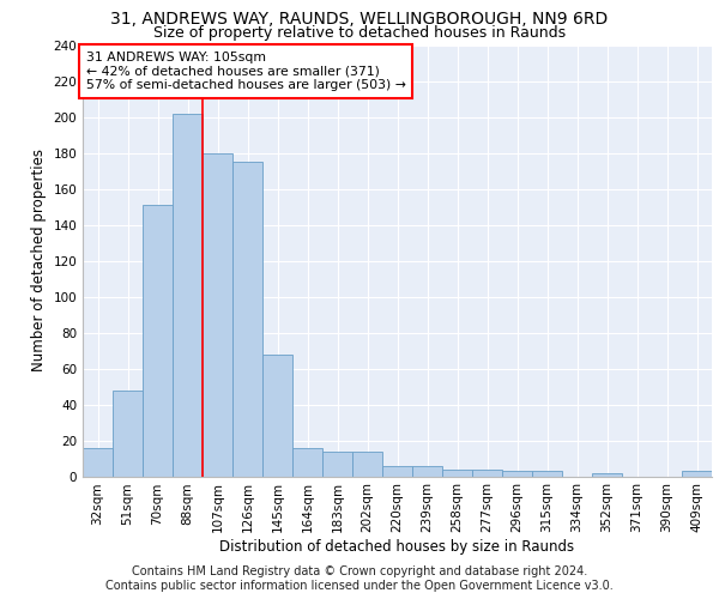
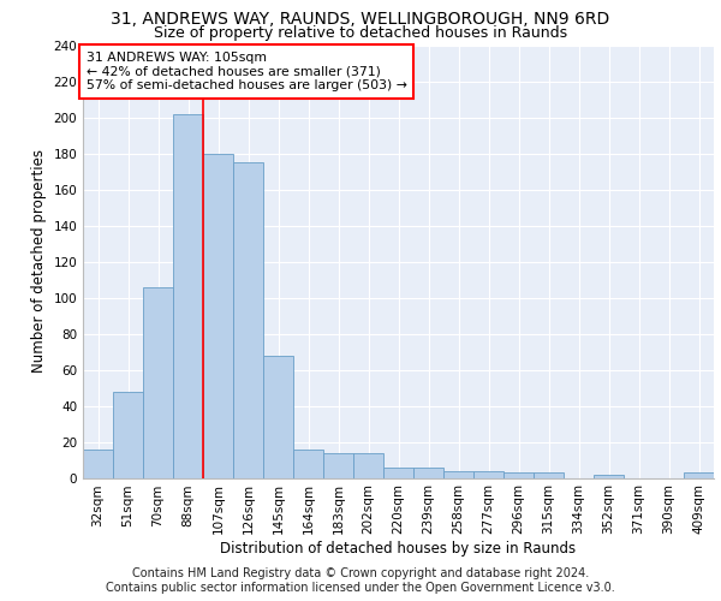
70sqm: 151 -> 106
